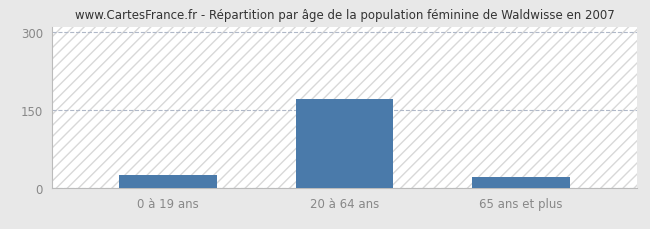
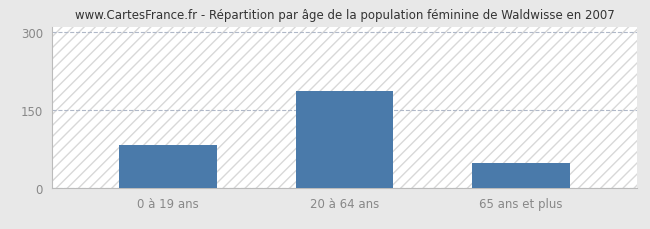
0 à 19 ans: 25 -> 82
20 à 64 ans: 170 -> 186
65 ans et plus: 20 -> 48
